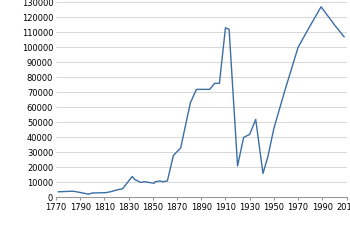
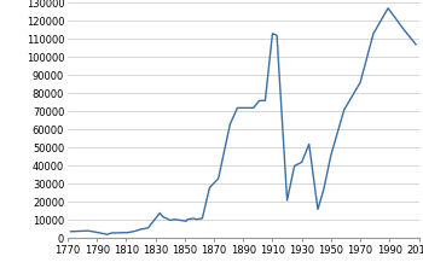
1970: 100000 -> 86000
